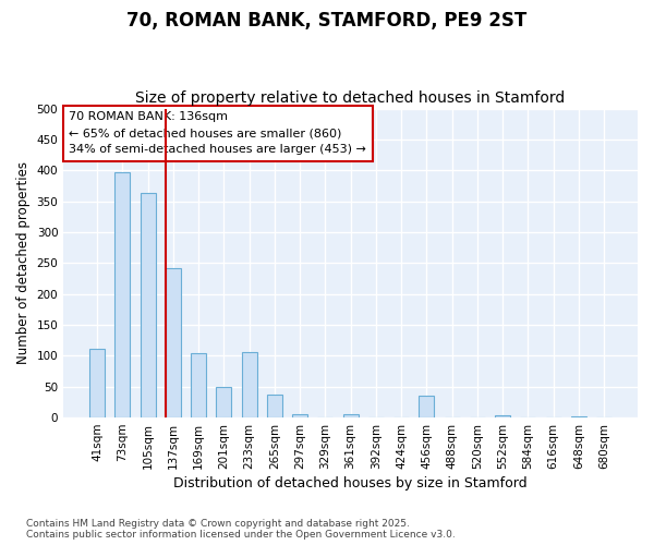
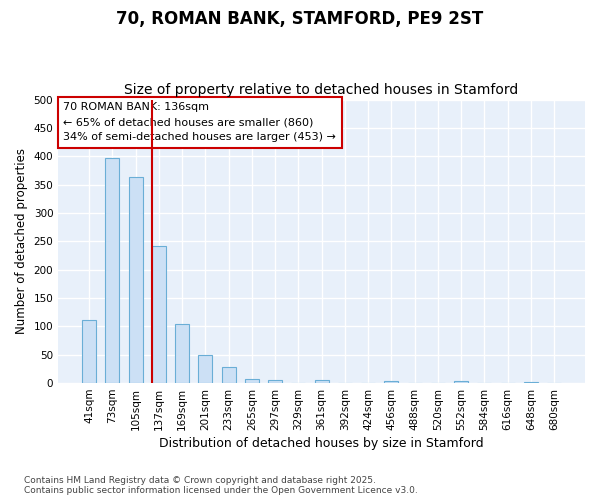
233sqm: 106 -> 29
265sqm: 38 -> 8
456sqm: 36 -> 3
